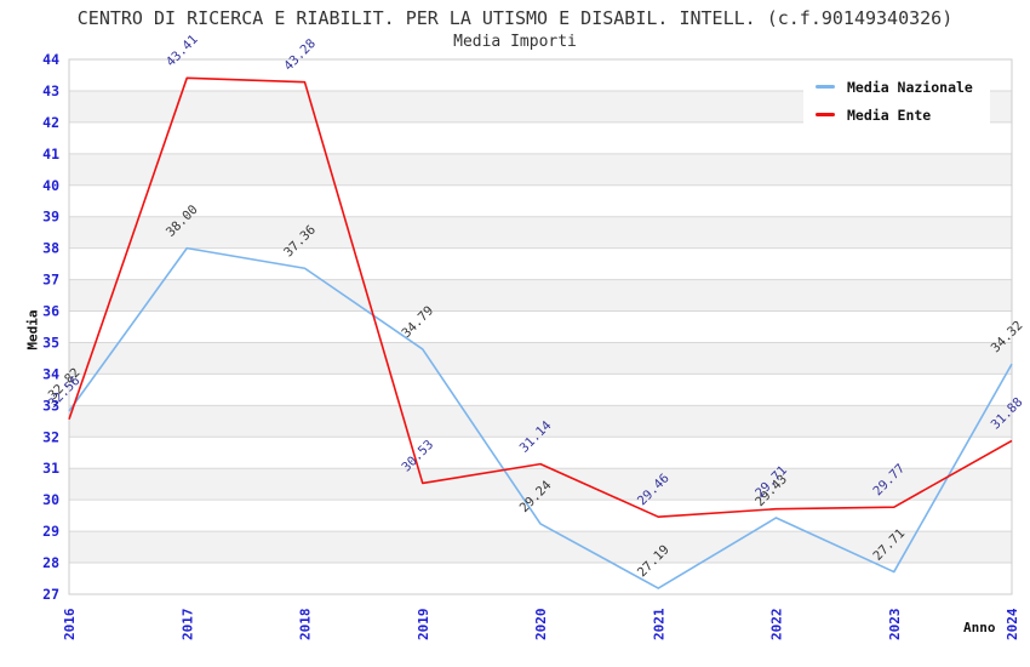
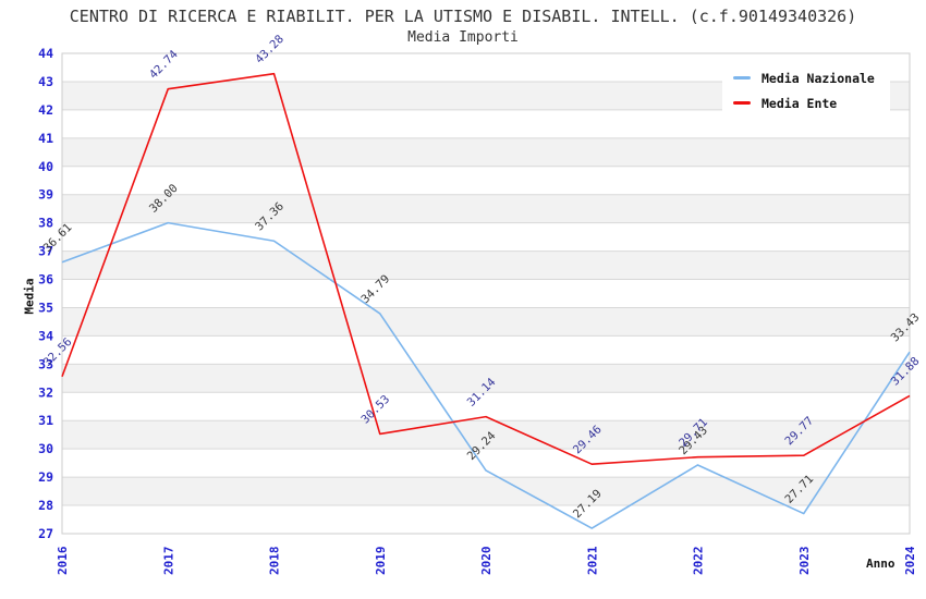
Media Nazionale/2016: 32.82 -> 36.61
Media Ente/2017: 43.41 -> 42.74
Media Nazionale/2024: 34.32 -> 33.43
